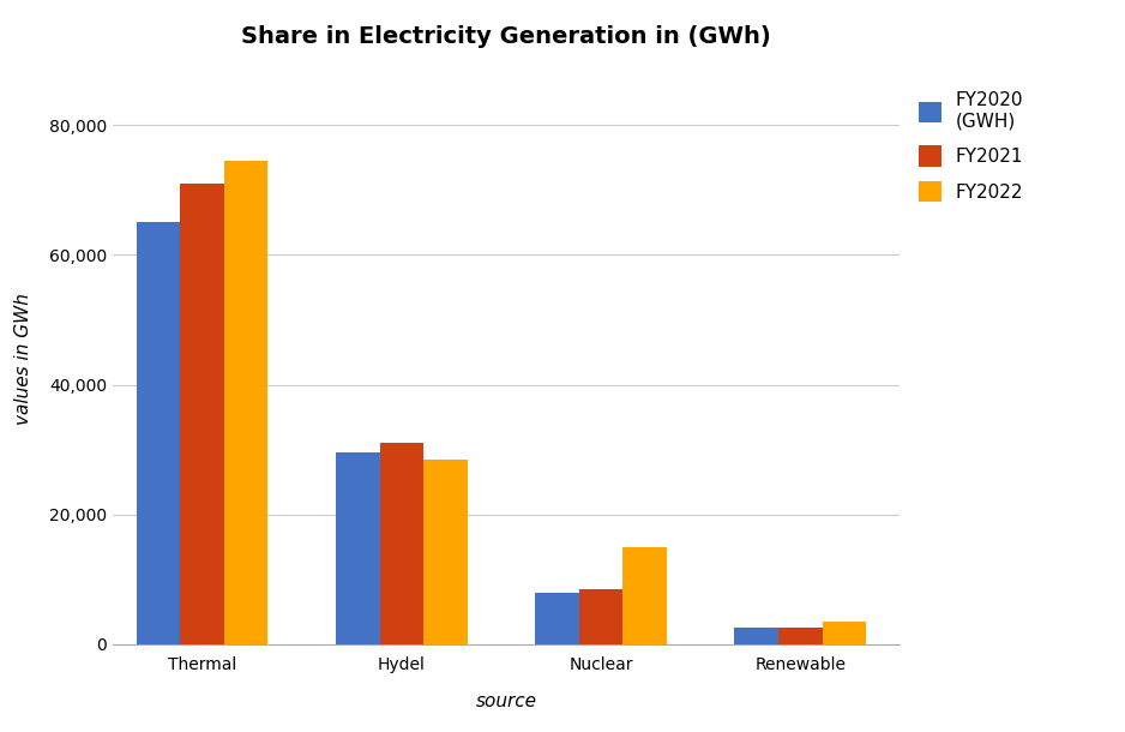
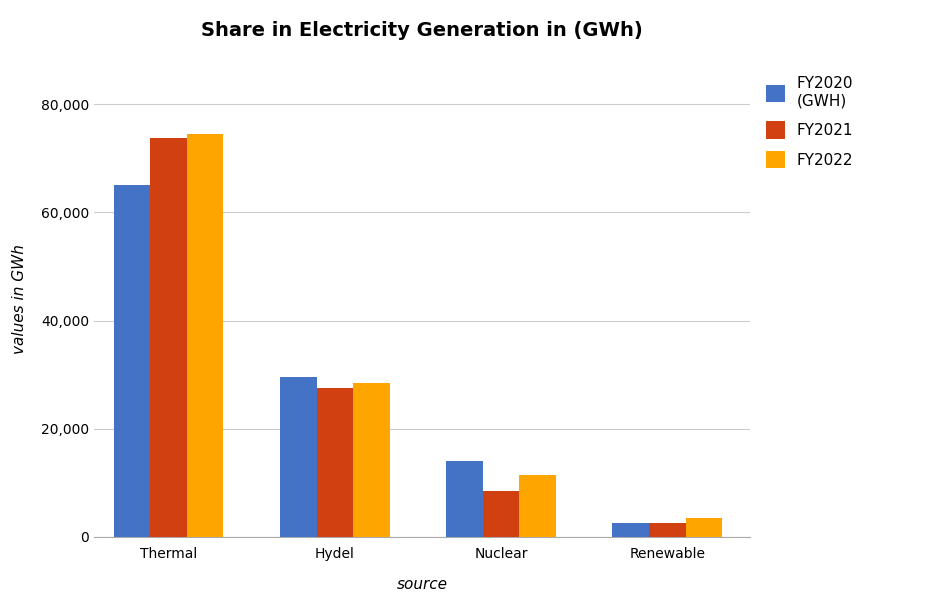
FY2021/Thermal: 71,000 -> 73,800
FY2021/Hydel: 31,000 -> 27,600
FY2020 (GWH)/Nuclear: 8,000 -> 14,000
FY2022/Nuclear: 15,000 -> 11,400
